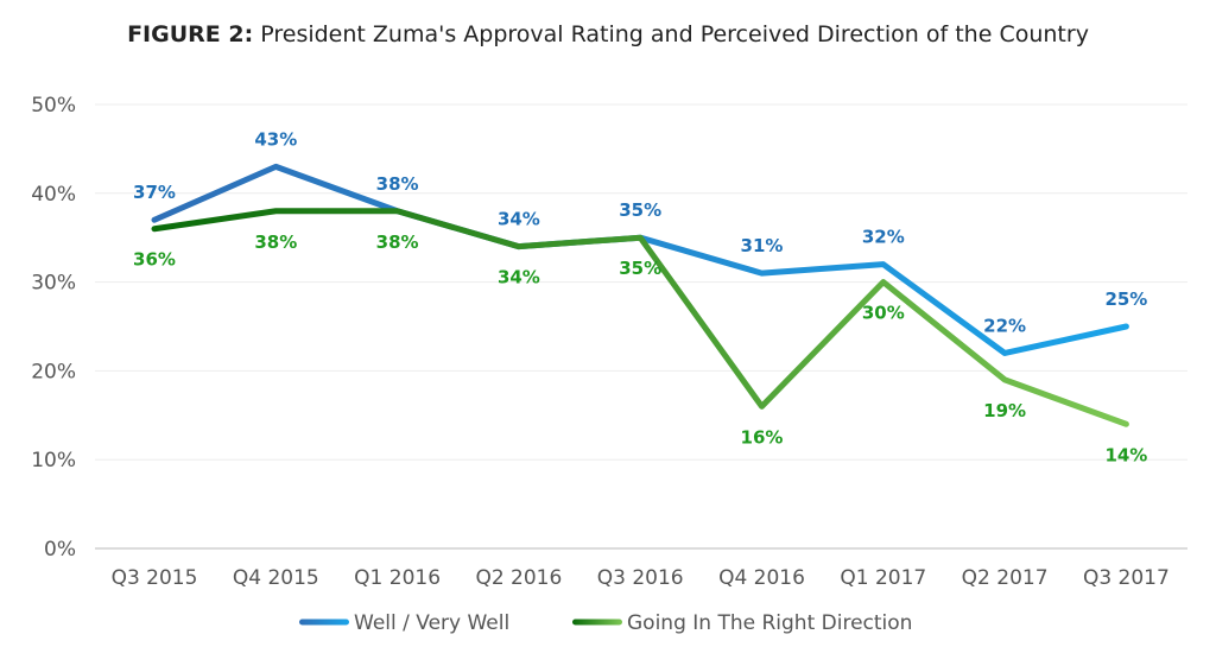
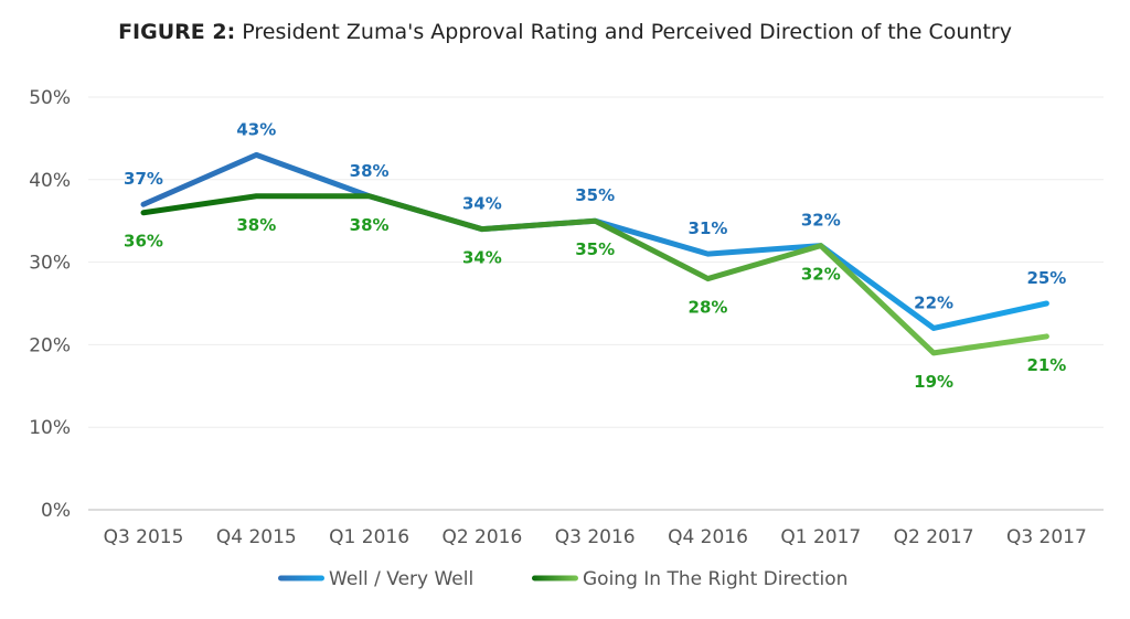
Going In The Right Direction/Q4 2016: 16% -> 28%
Going In The Right Direction/Q1 2017: 30% -> 32%
Going In The Right Direction/Q3 2017: 14% -> 21%
